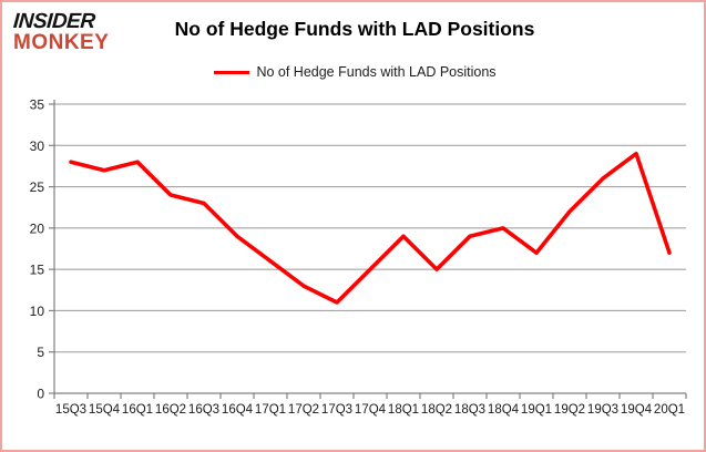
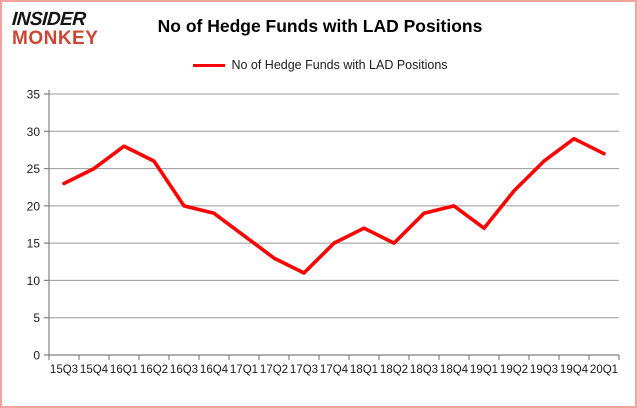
15Q3: 28 -> 23
15Q4: 27 -> 25
16Q2: 24 -> 26
16Q3: 23 -> 20
18Q1: 19 -> 17
20Q1: 17 -> 27
